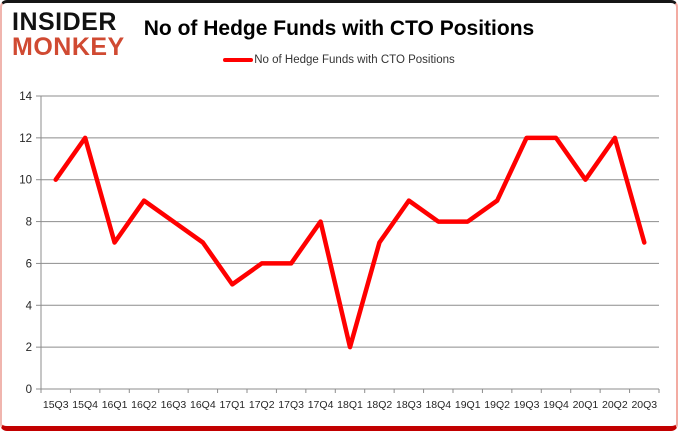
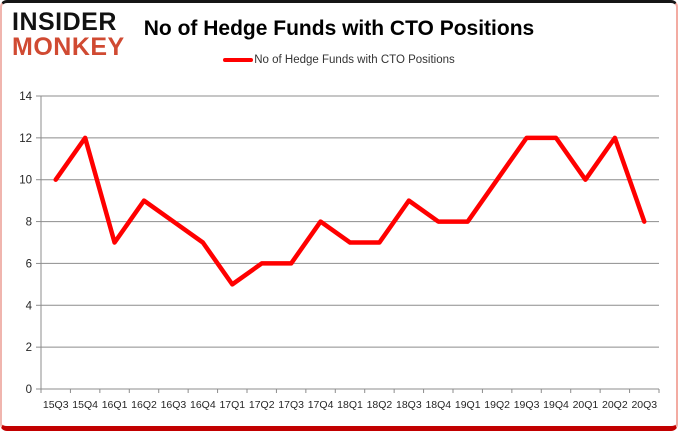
18Q1: 2 -> 7
19Q2: 9 -> 10
20Q3: 7 -> 8
